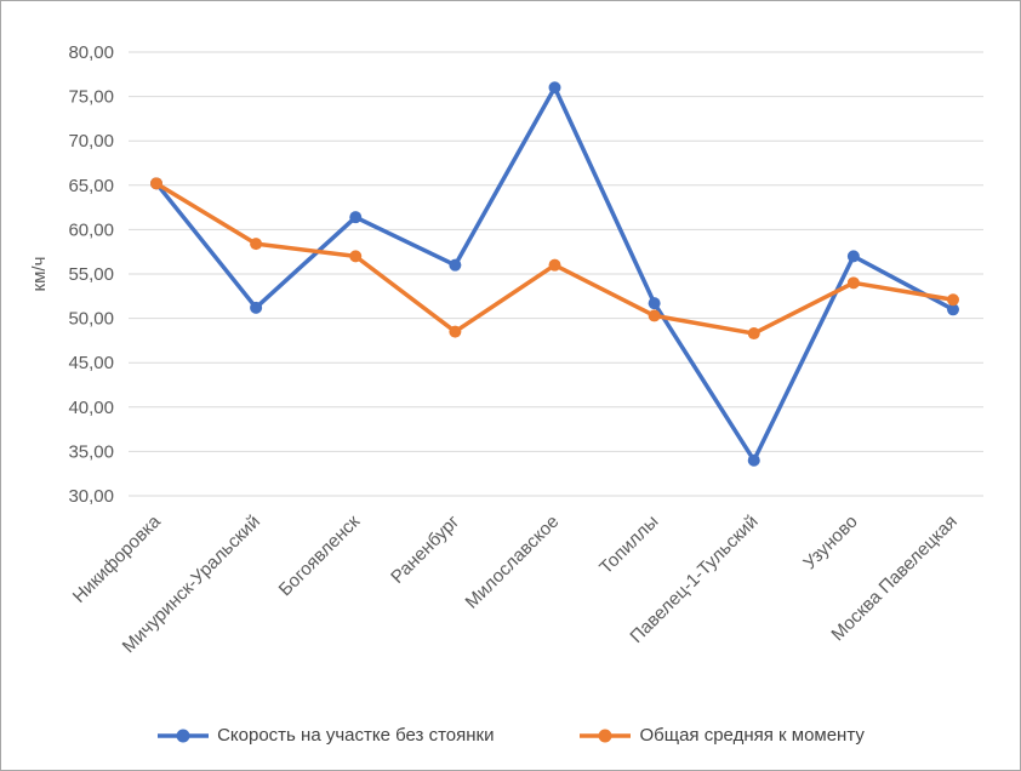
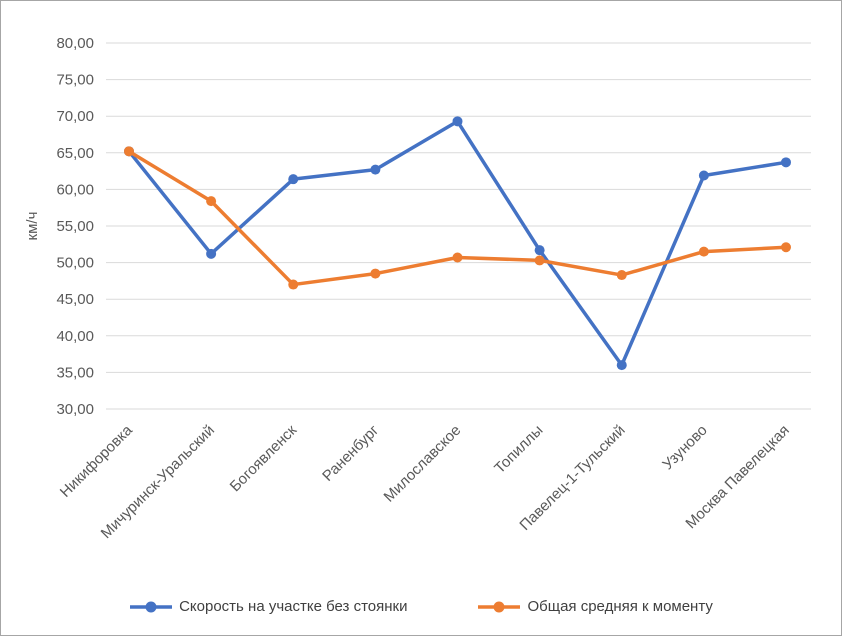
Общая средняя к моменту/Богоявленск: 57 -> 47
Скорость на участке без стоянки/Раненбург: 56 -> 63
Скорость на участке без стоянки/Милославское: 76 -> 69
Общая средняя к моменту/Милославское: 56 -> 51
Скорость на участке без стоянки/Павелец-1-Тульский: 34 -> 36
Скорость на участке без стоянки/Узуново: 57 -> 62
Общая средняя к моменту/Узуново: 54 -> 52
Скорость на участке без стоянки/Москва Павелецкая: 51 -> 64
